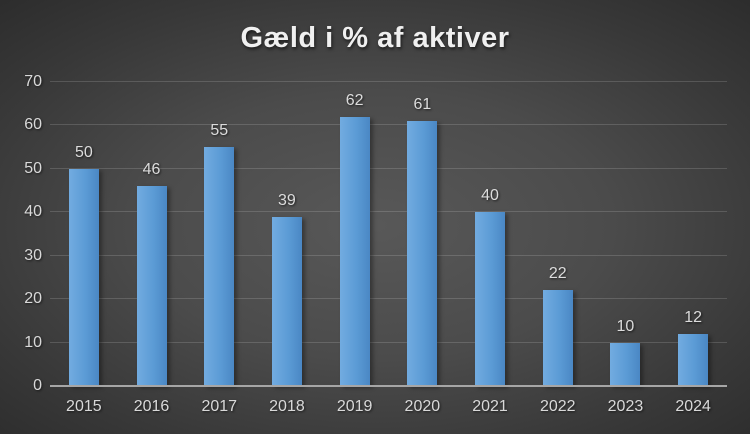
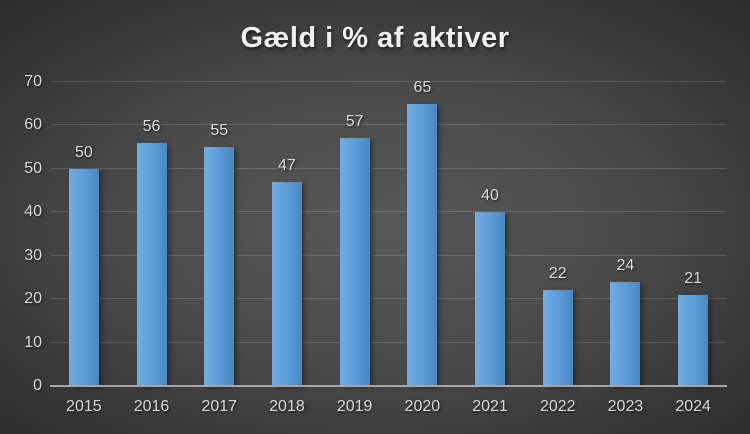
2016: 46 -> 56
2018: 39 -> 47
2019: 62 -> 57
2020: 61 -> 65
2023: 10 -> 24
2024: 12 -> 21
